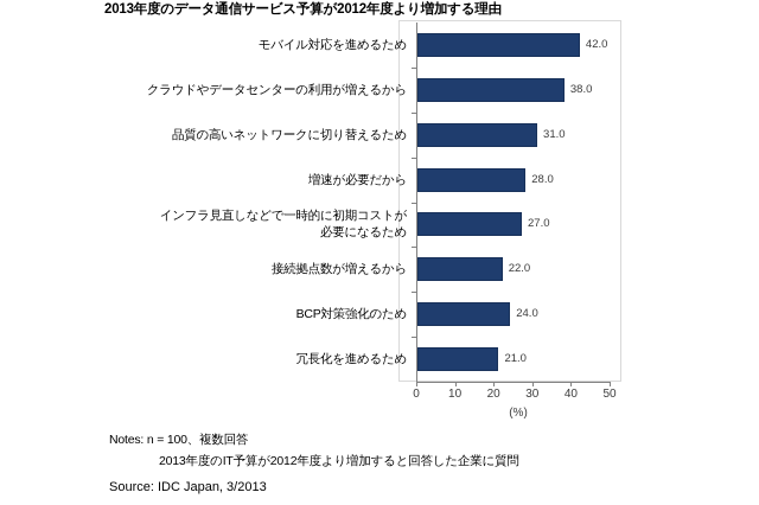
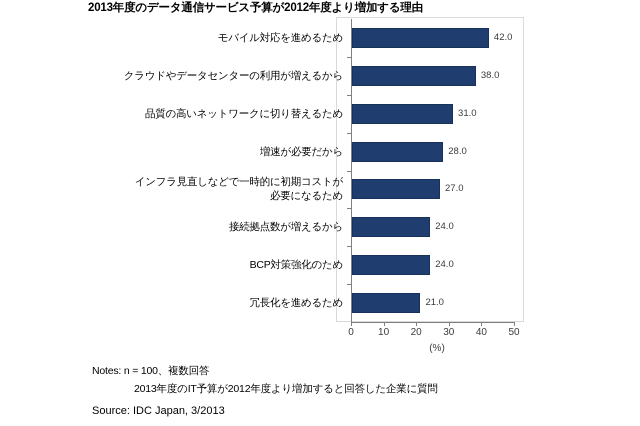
接続拠点数が増えるから: 22.0 -> 24.0
